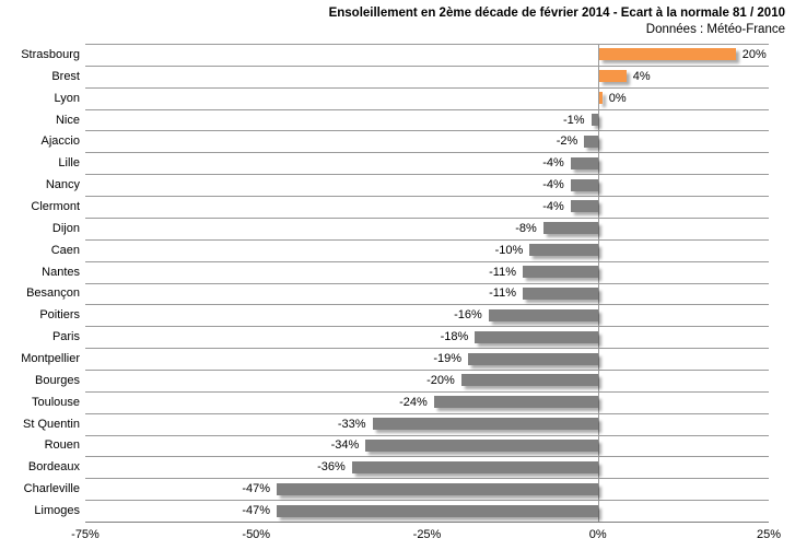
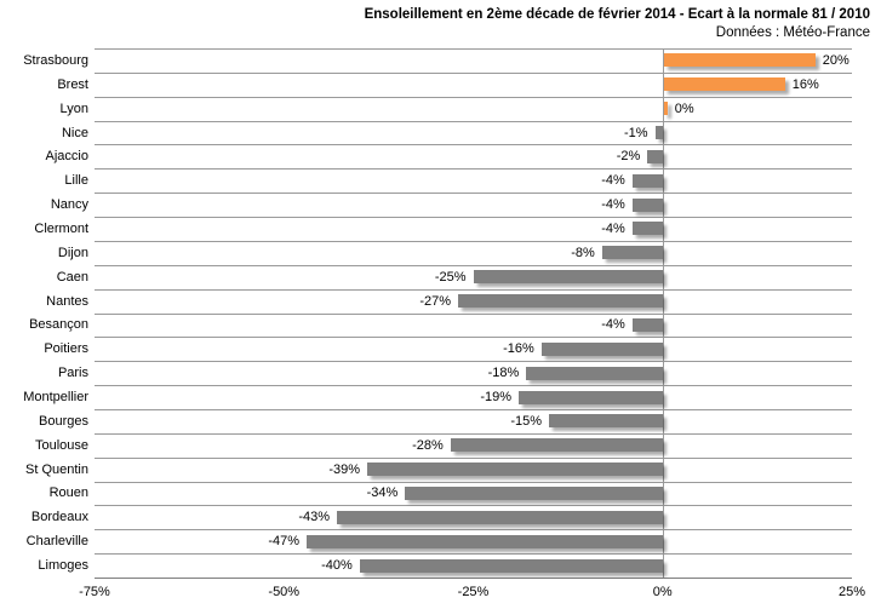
Brest: 4% -> 16%
Caen: -10% -> -25%
Nantes: -11% -> -27%
Besançon: -11% -> -4%
Bourges: -20% -> -15%
Toulouse: -24% -> -28%
St Quentin: -33% -> -39%
Bordeaux: -36% -> -43%
Limoges: -47% -> -40%
